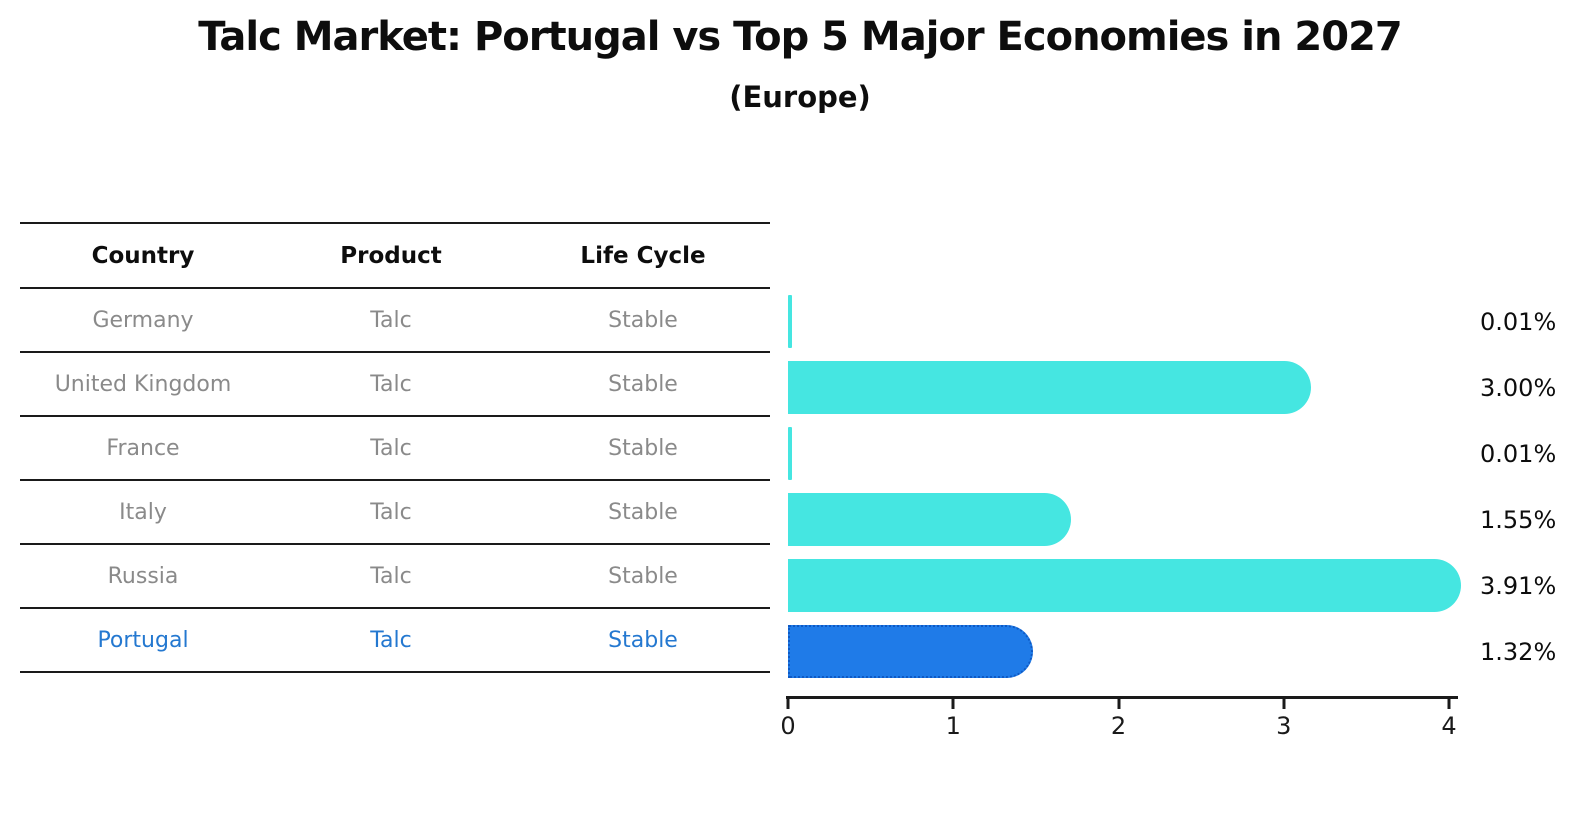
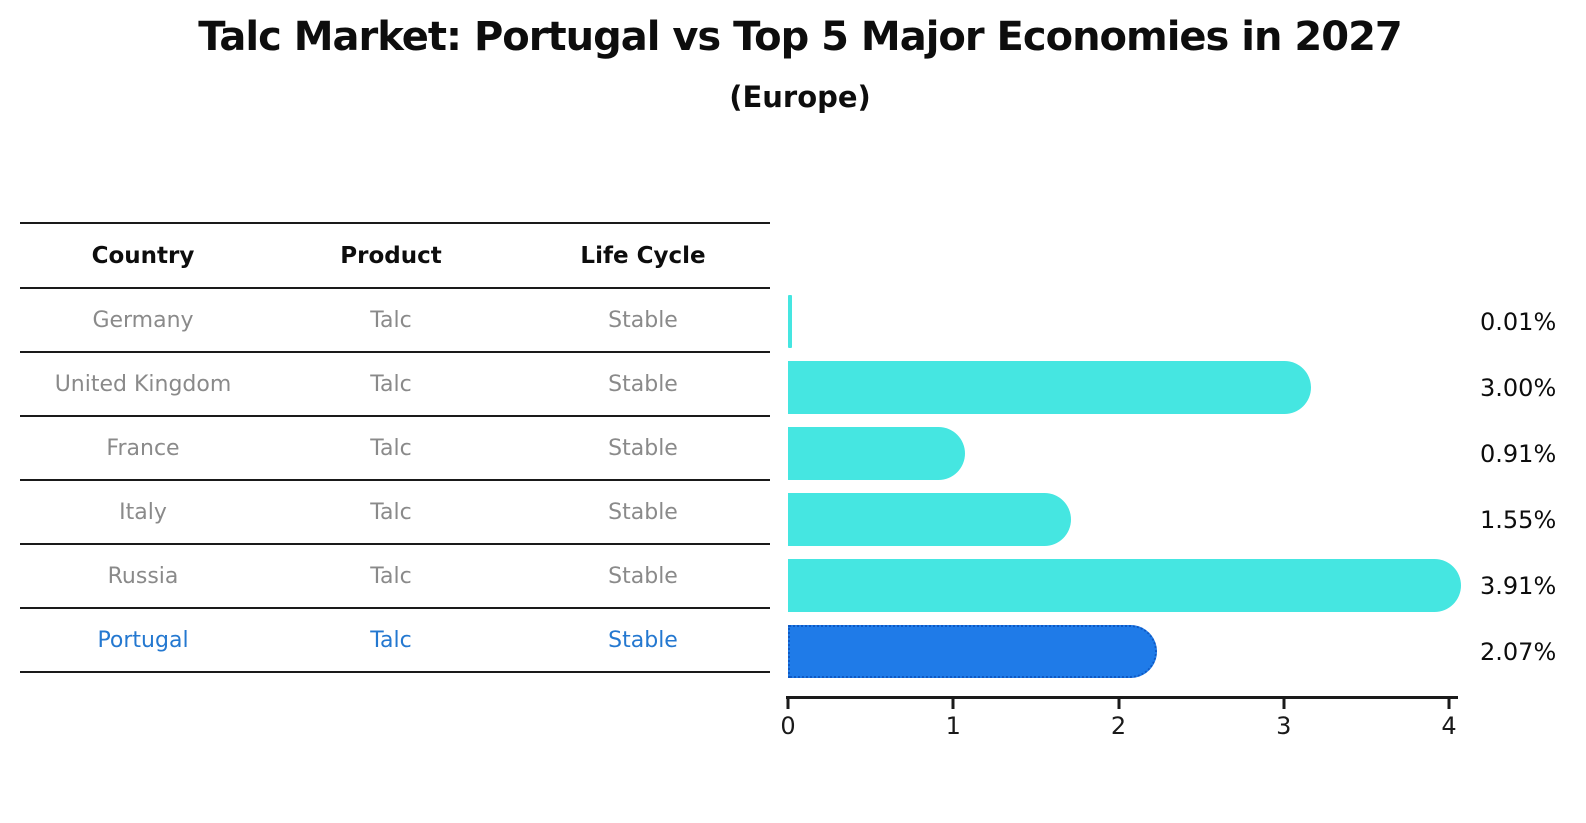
France: 0.01% -> 0.91%
Portugal: 1.32% -> 2.07%
